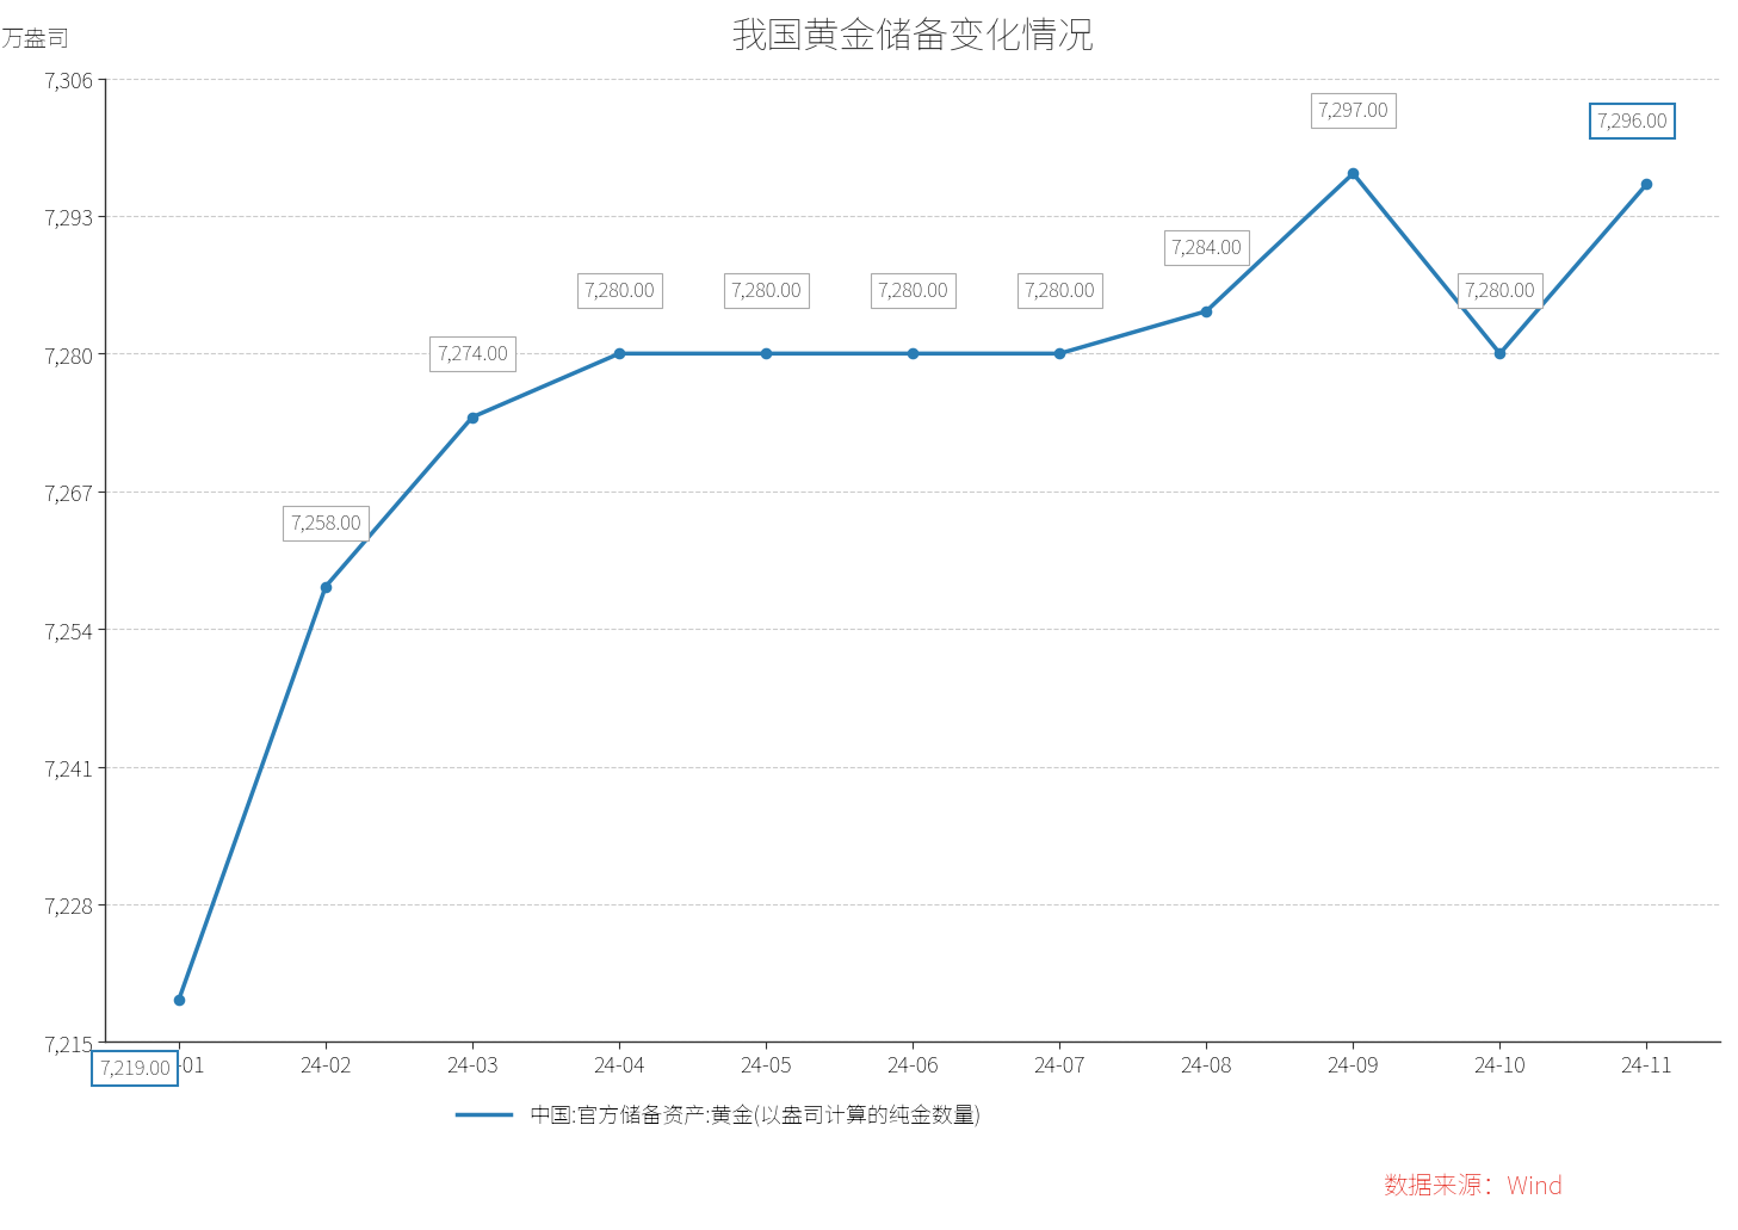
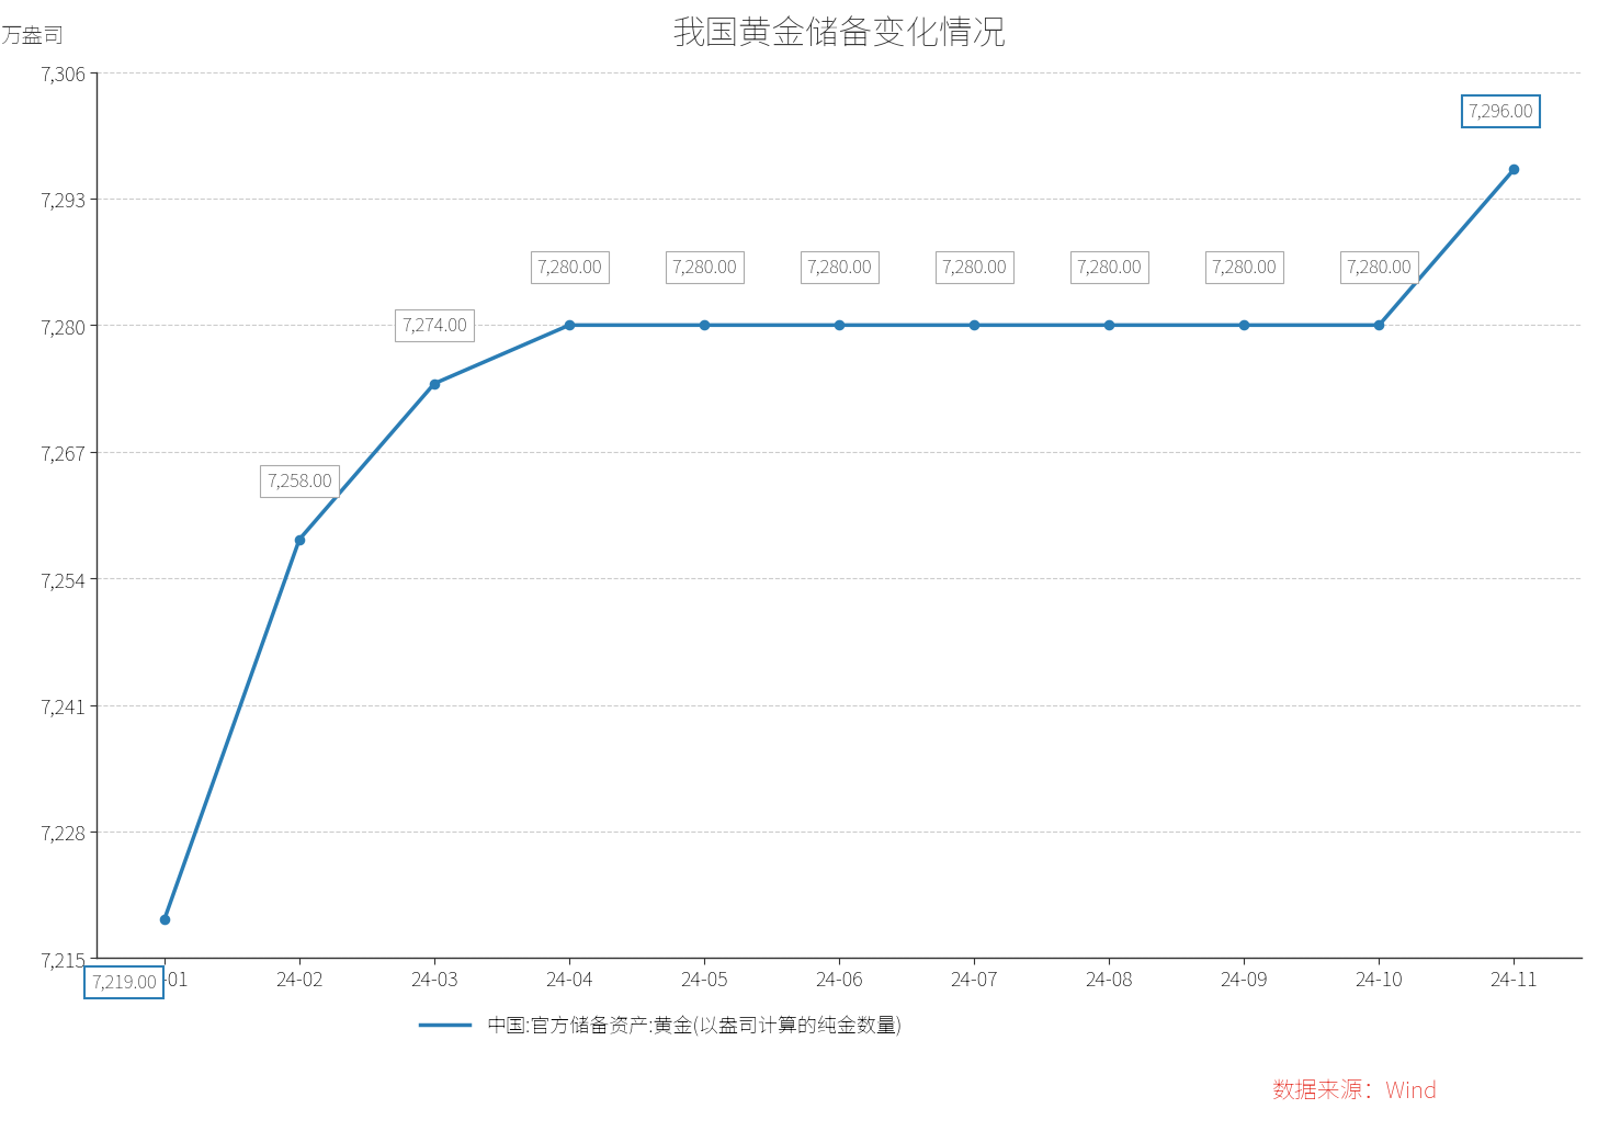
24-08: 7,284.00 -> 7,280.00
24-09: 7,297.00 -> 7,280.00
